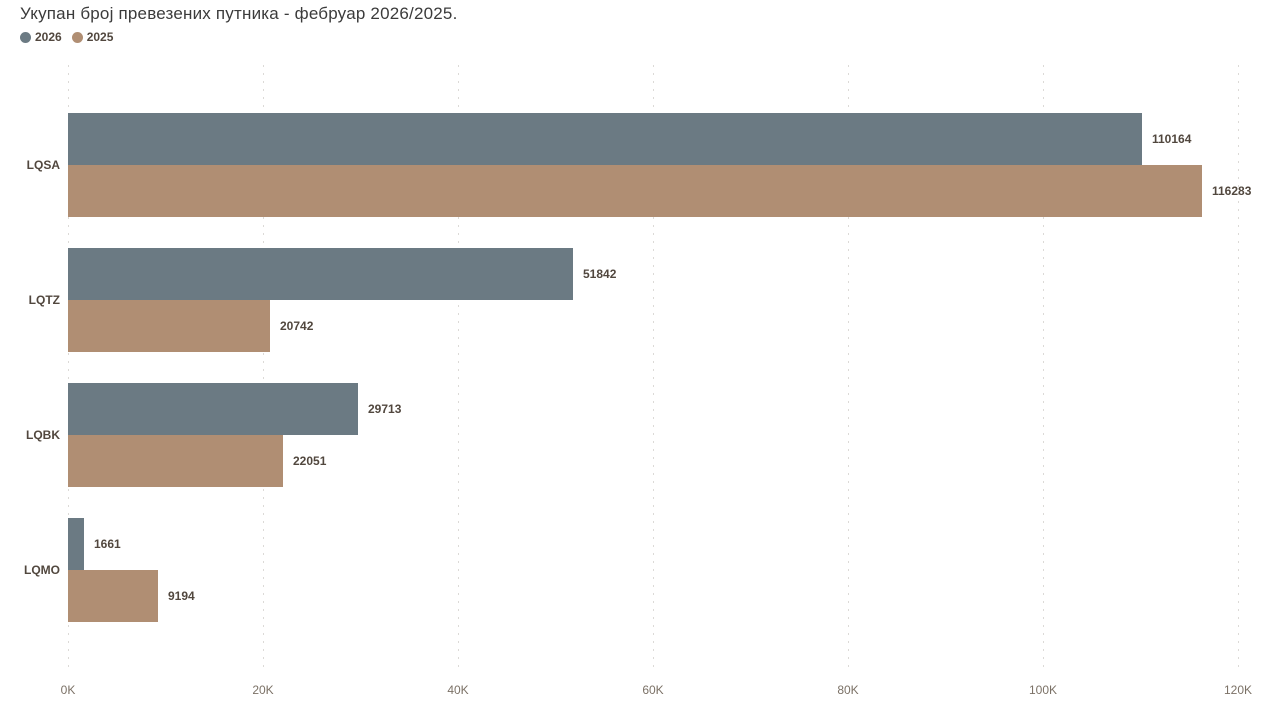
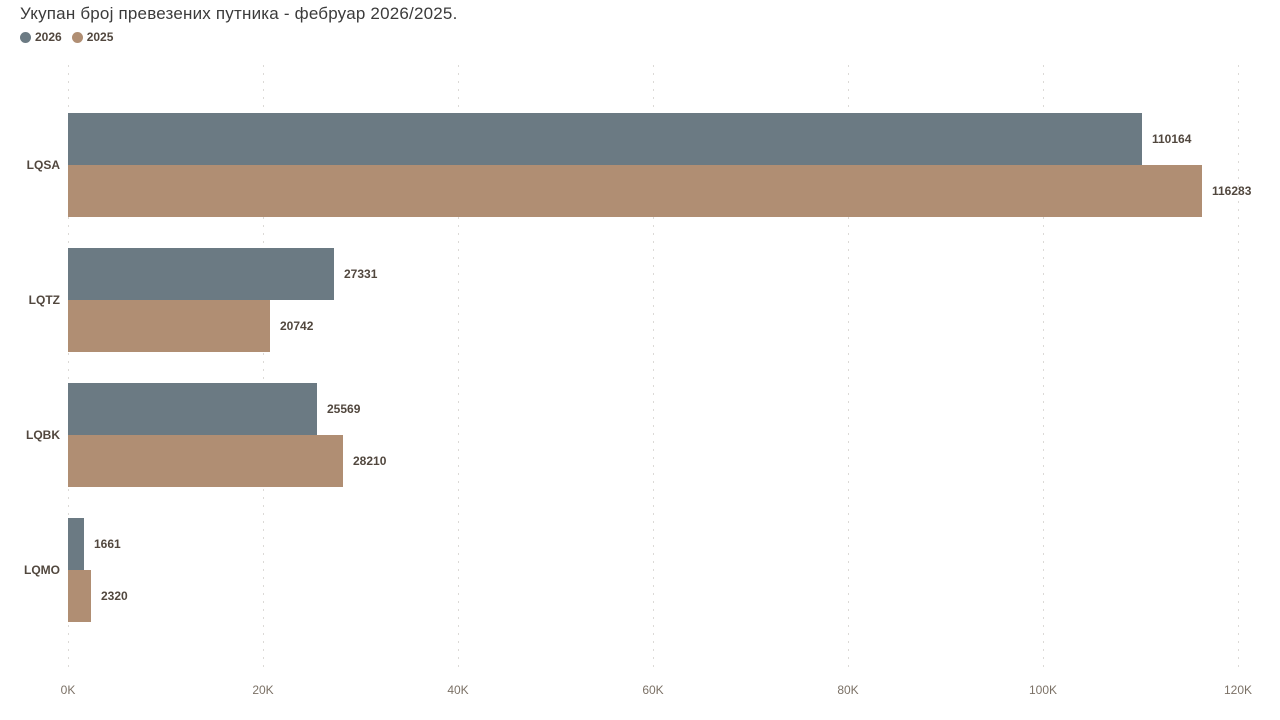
2026/LQTZ: 51842 -> 27331
2026/LQBK: 29713 -> 25569
2025/LQBK: 22051 -> 28210
2025/LQMO: 9194 -> 2320
